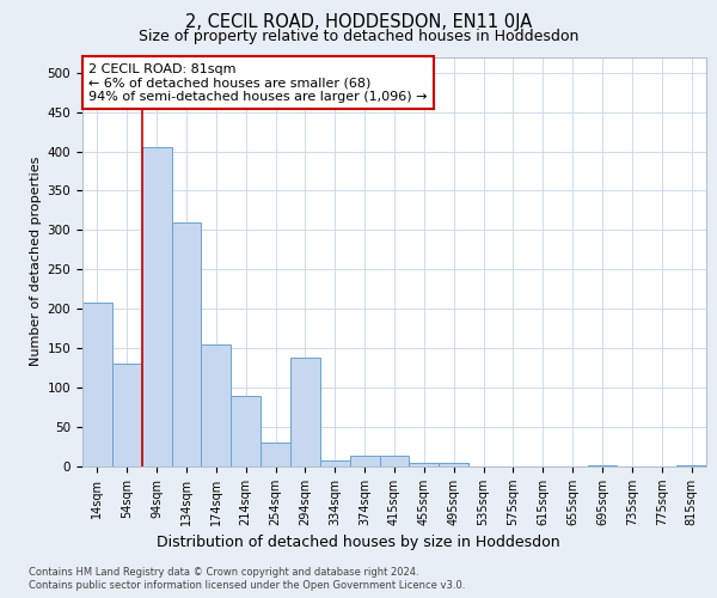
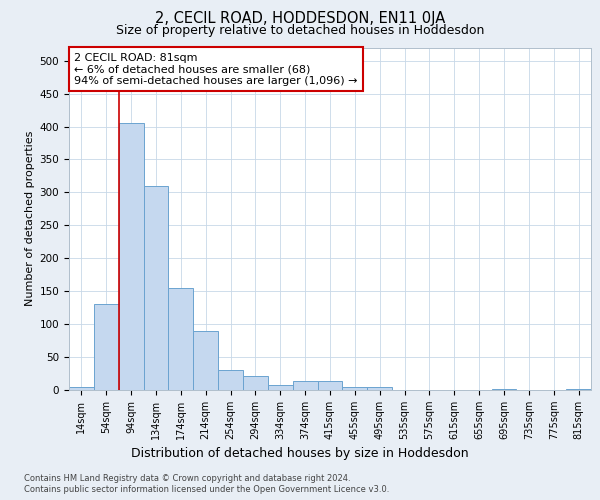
14sqm: 208 -> 5
294sqm: 138 -> 22
